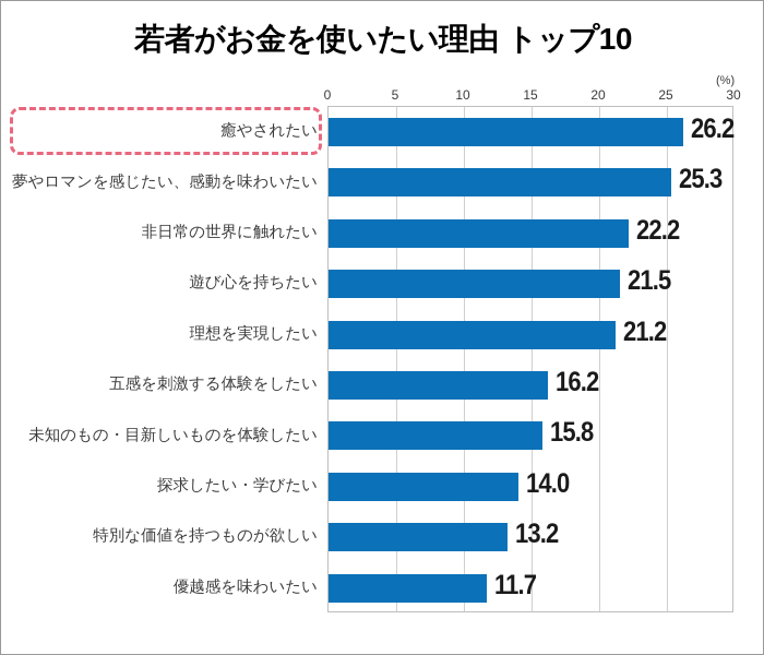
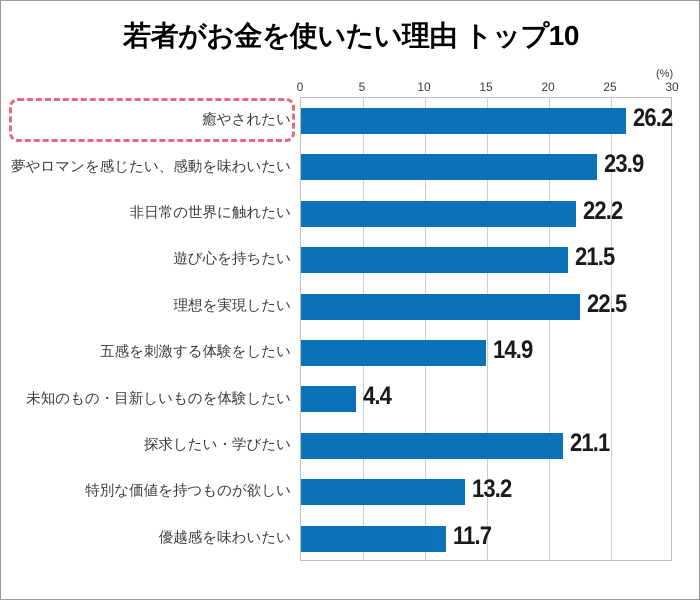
夢やロマンを感じたい、感動を味わいたい: 25.3 -> 23.9
理想を実現したい: 21.2 -> 22.5
五感を刺激する体験をしたい: 16.2 -> 14.9
未知のもの・目新しいものを体験したい: 15.8 -> 4.4
探求したい・学びたい: 14.0 -> 21.1
